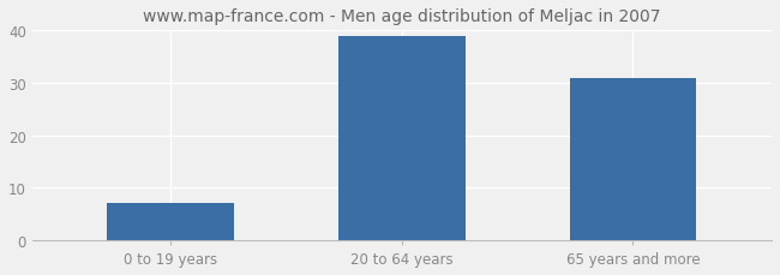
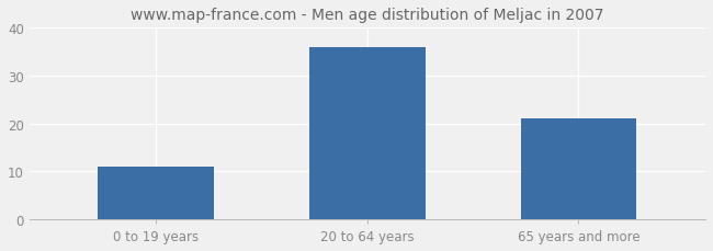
0 to 19 years: 7 -> 11
20 to 64 years: 39 -> 36
65 years and more: 31 -> 21
